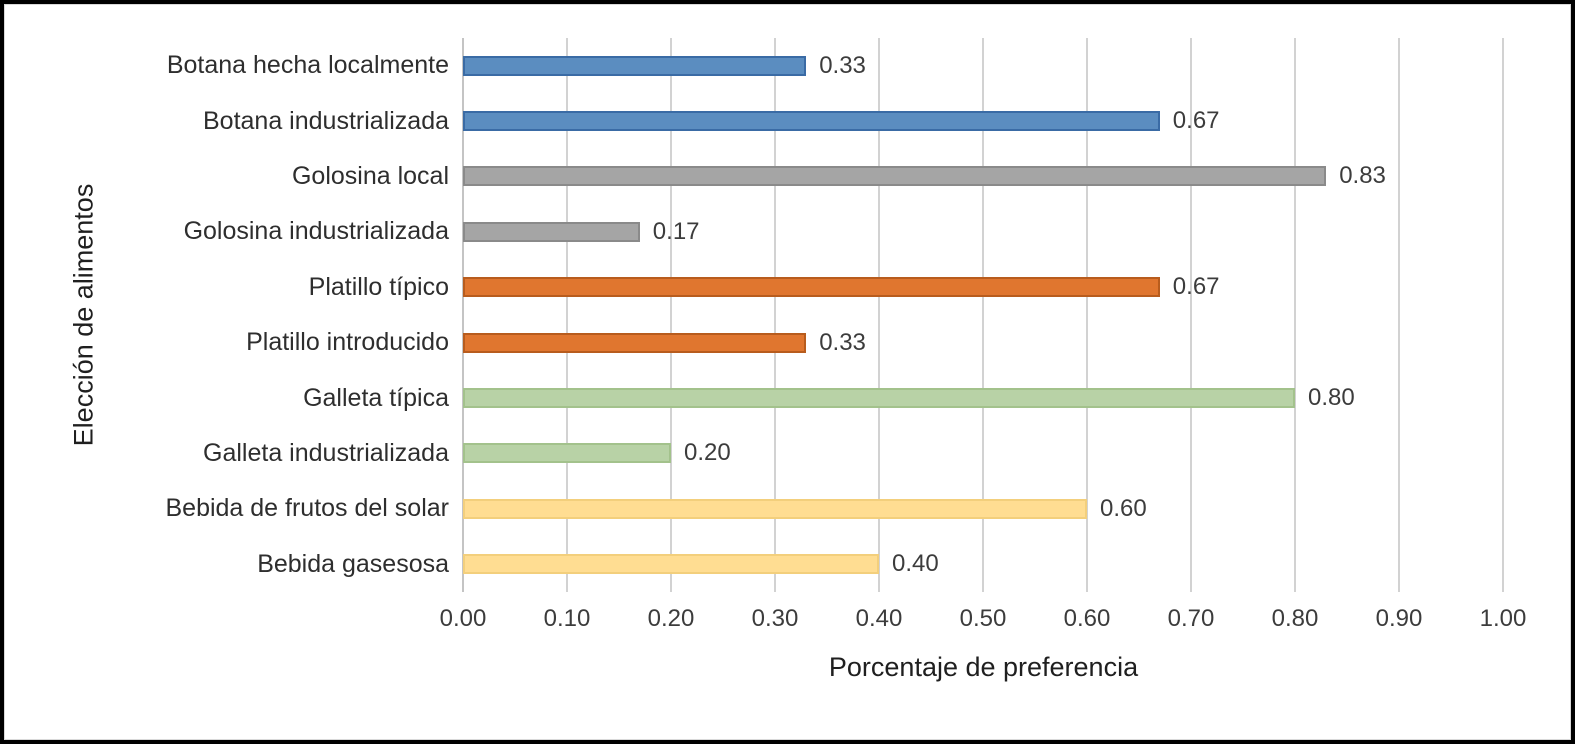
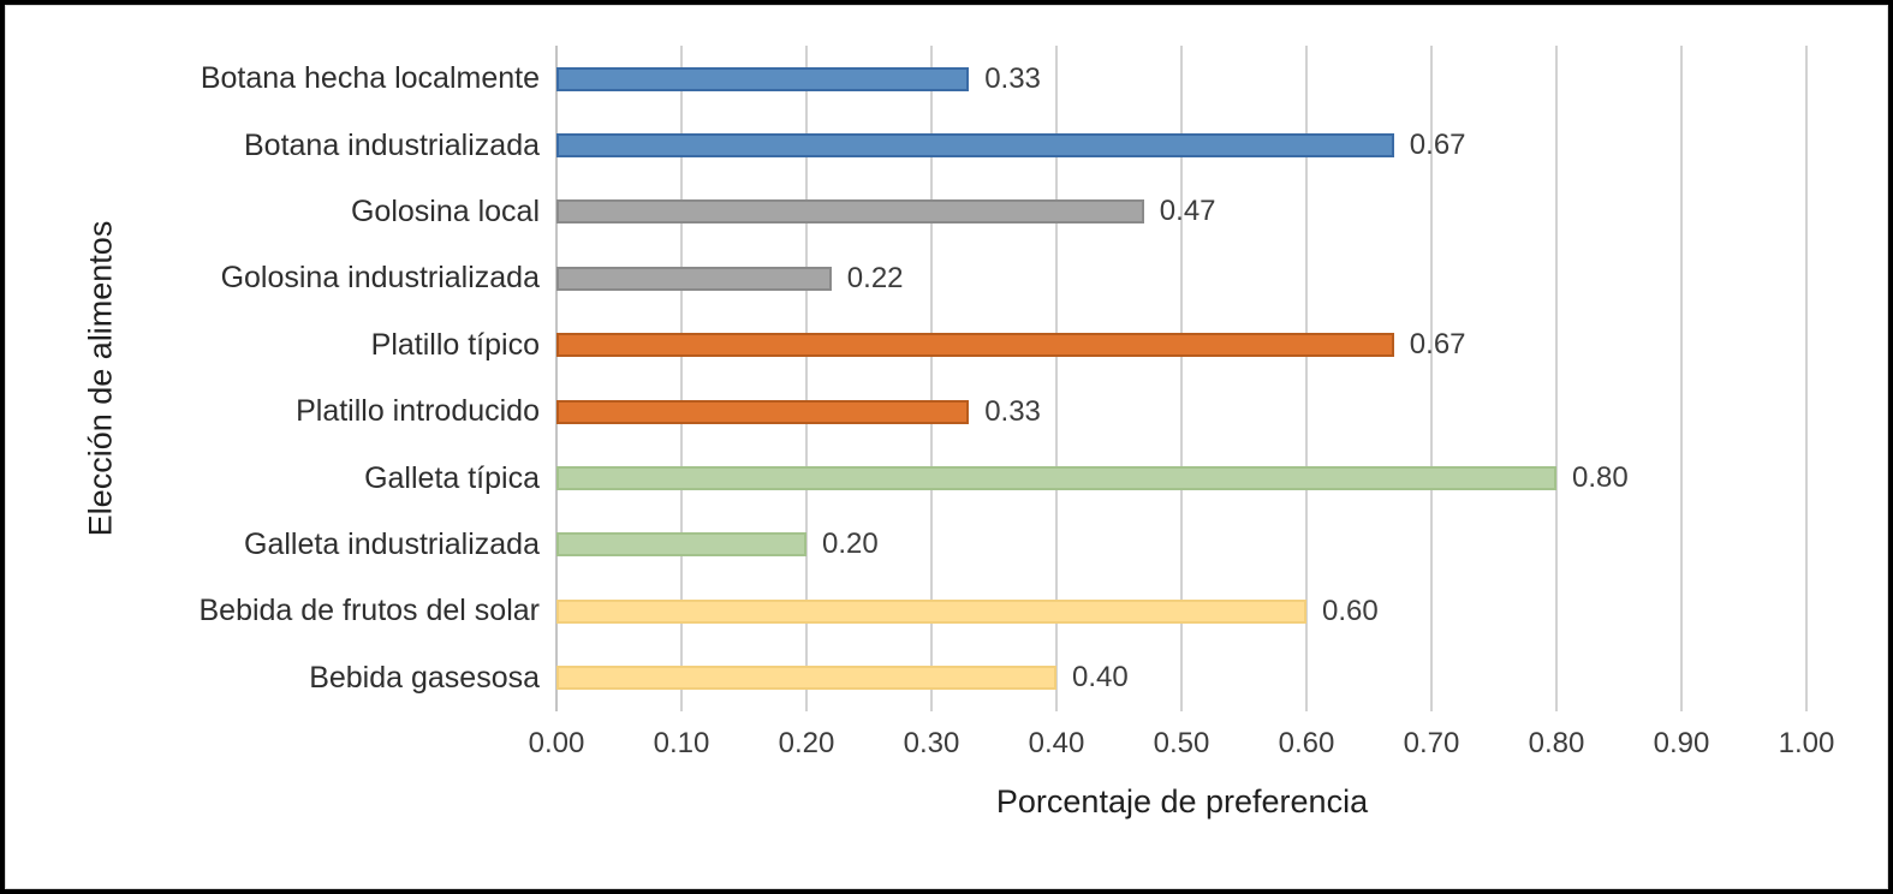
Golosina local: 0.83 -> 0.47
Golosina industrializada: 0.17 -> 0.22
